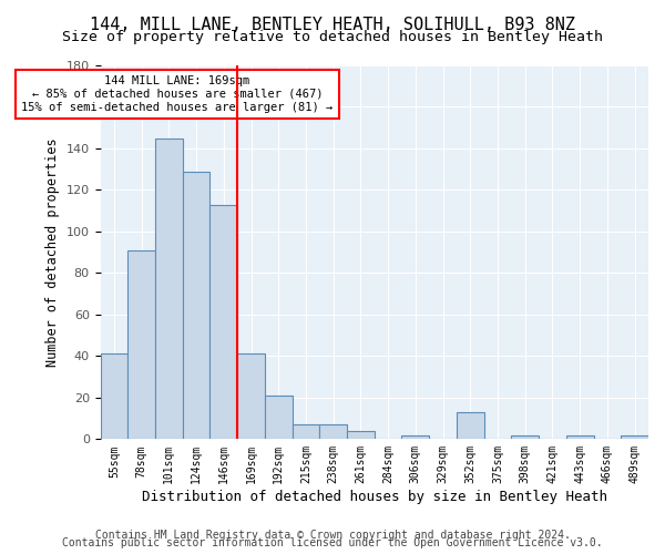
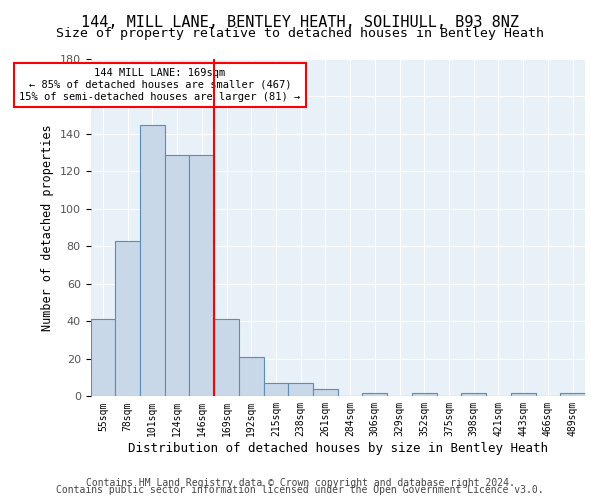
78sqm: 91 -> 83
146sqm: 113 -> 129
352sqm: 13 -> 2
